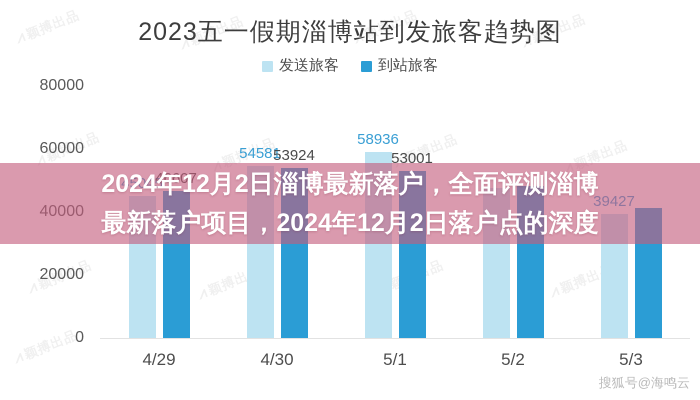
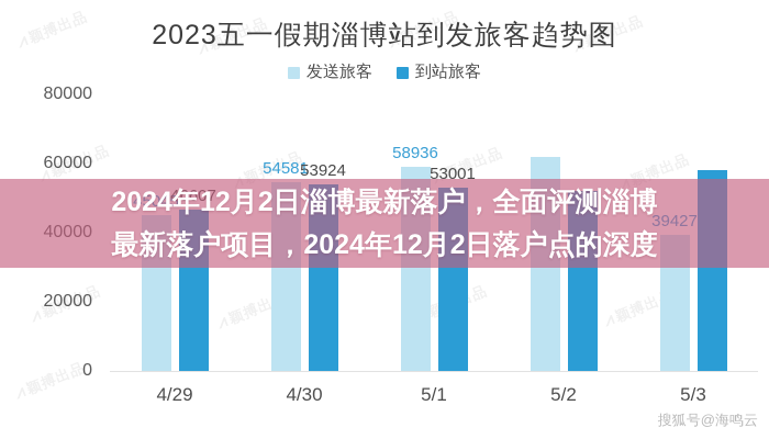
发送旅客/5/2: 48000 -> 62000
到站旅客/5/2: 48000 -> 52000
到站旅客/5/3: 41000 -> 58000
